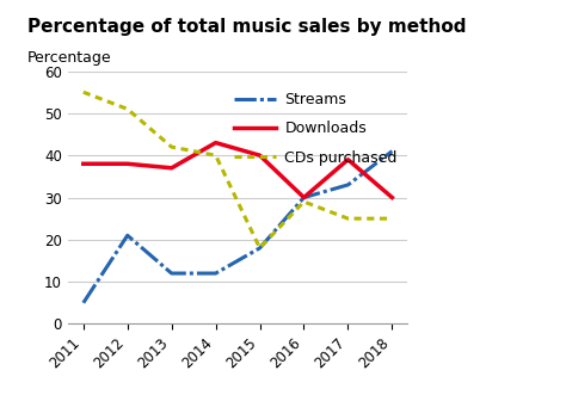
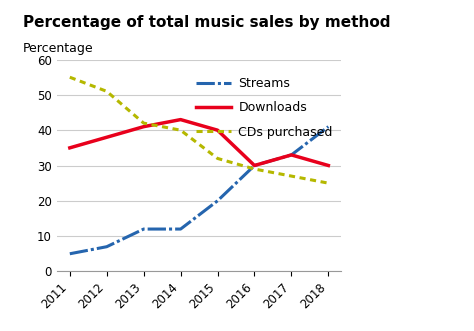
Downloads/2011: 38 -> 35
Streams/2012: 21 -> 7
Downloads/2013: 37 -> 41
Streams/2015: 18 -> 20
CDs purchased/2015: 18 -> 32
Downloads/2017: 39 -> 33
CDs purchased/2017: 25 -> 27
